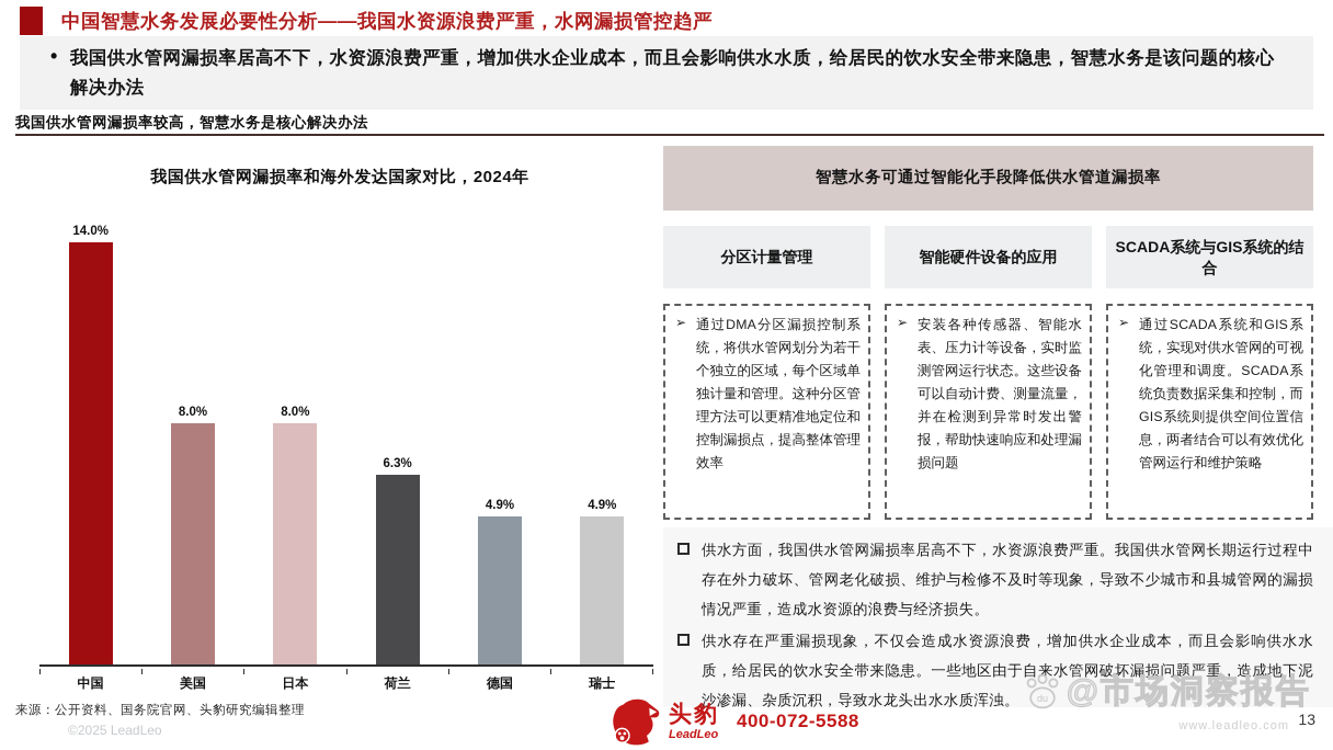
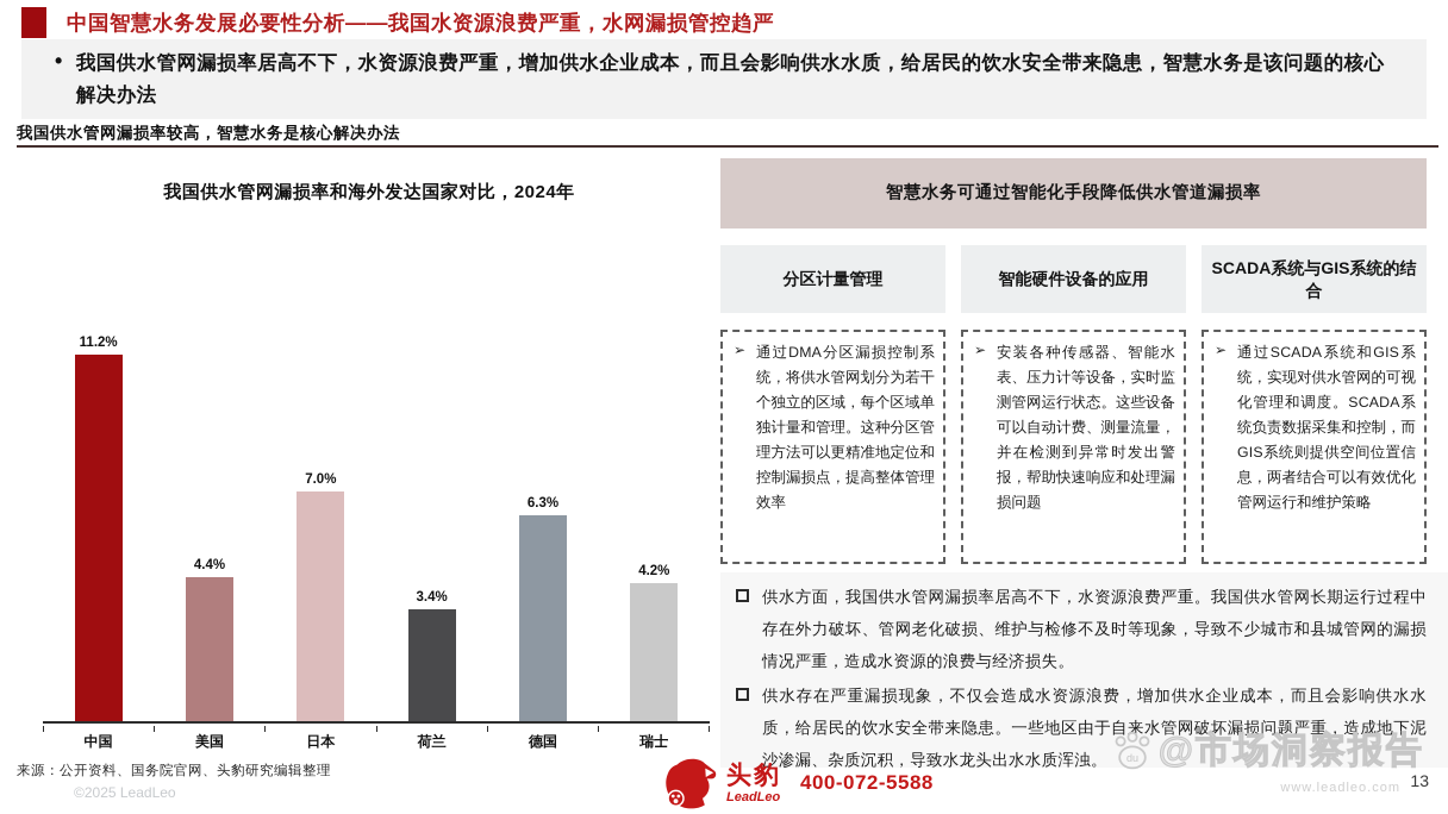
中国: 14.0% -> 11.2%
美国: 8.0% -> 4.4%
日本: 8.0% -> 7.0%
荷兰: 6.3% -> 3.4%
德国: 4.9% -> 6.3%
瑞士: 4.9% -> 4.2%
